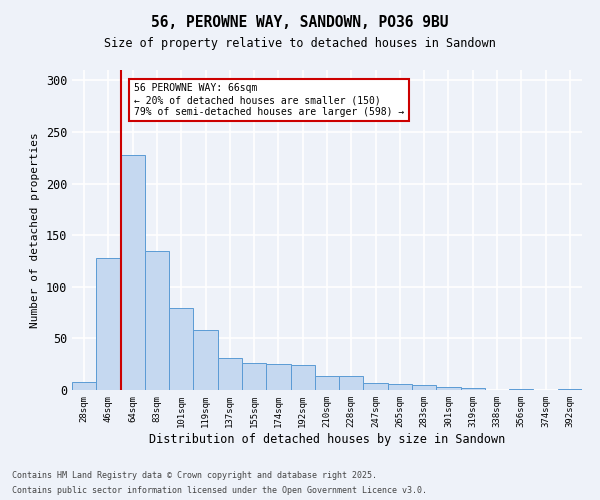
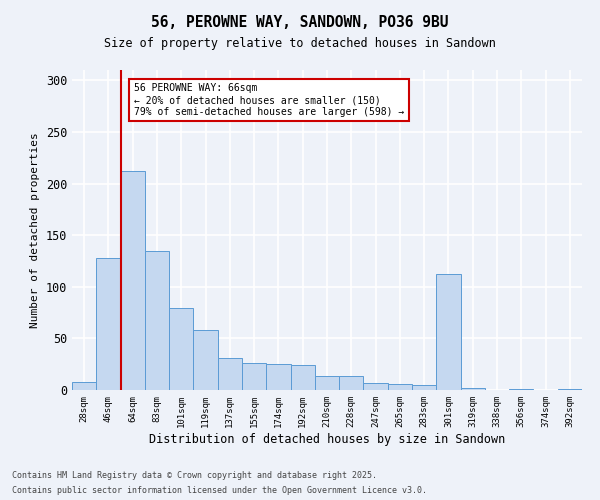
64sqm: 228 -> 212
301sqm: 3 -> 112
